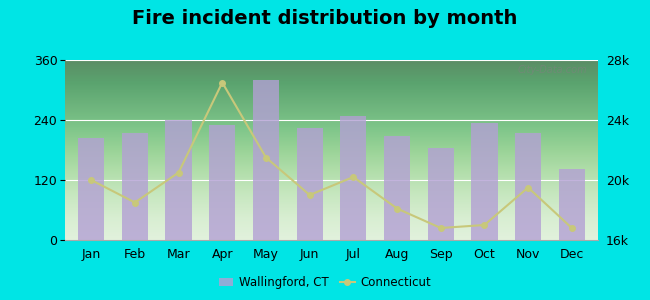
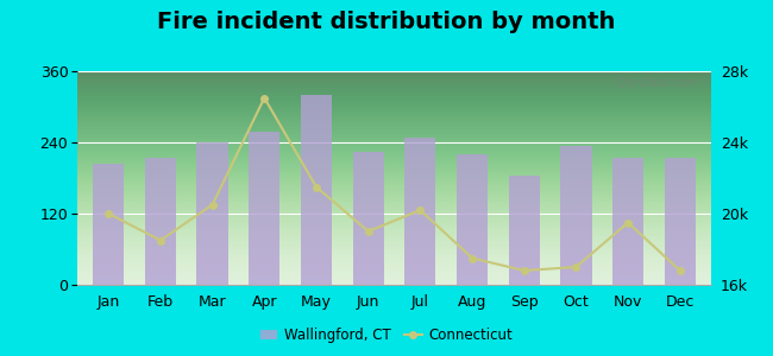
Wallingford, CT/Apr: 230 -> 258
Wallingford, CT/Aug: 208 -> 220
Connecticut/Aug: 18.1k -> 17.5k
Wallingford, CT/Dec: 142 -> 215
